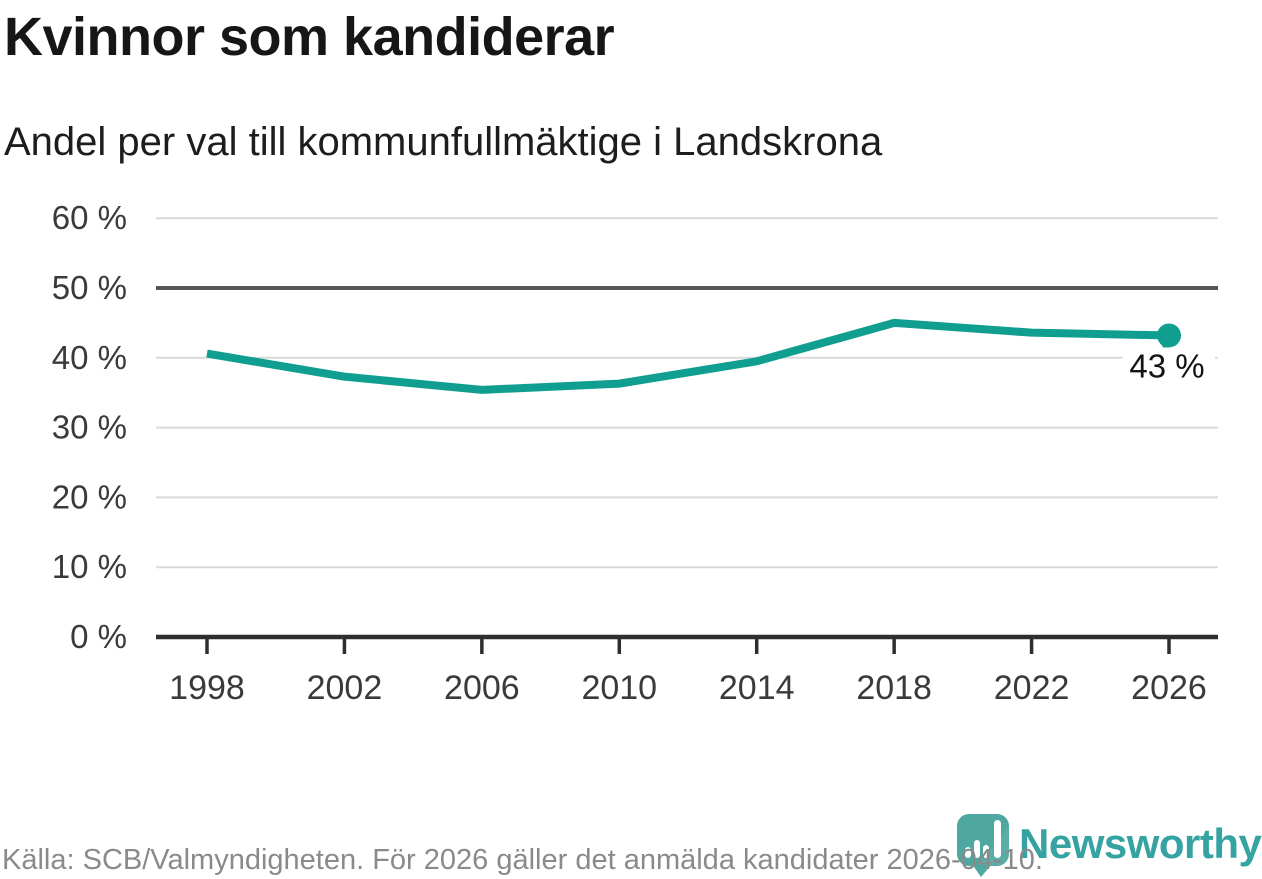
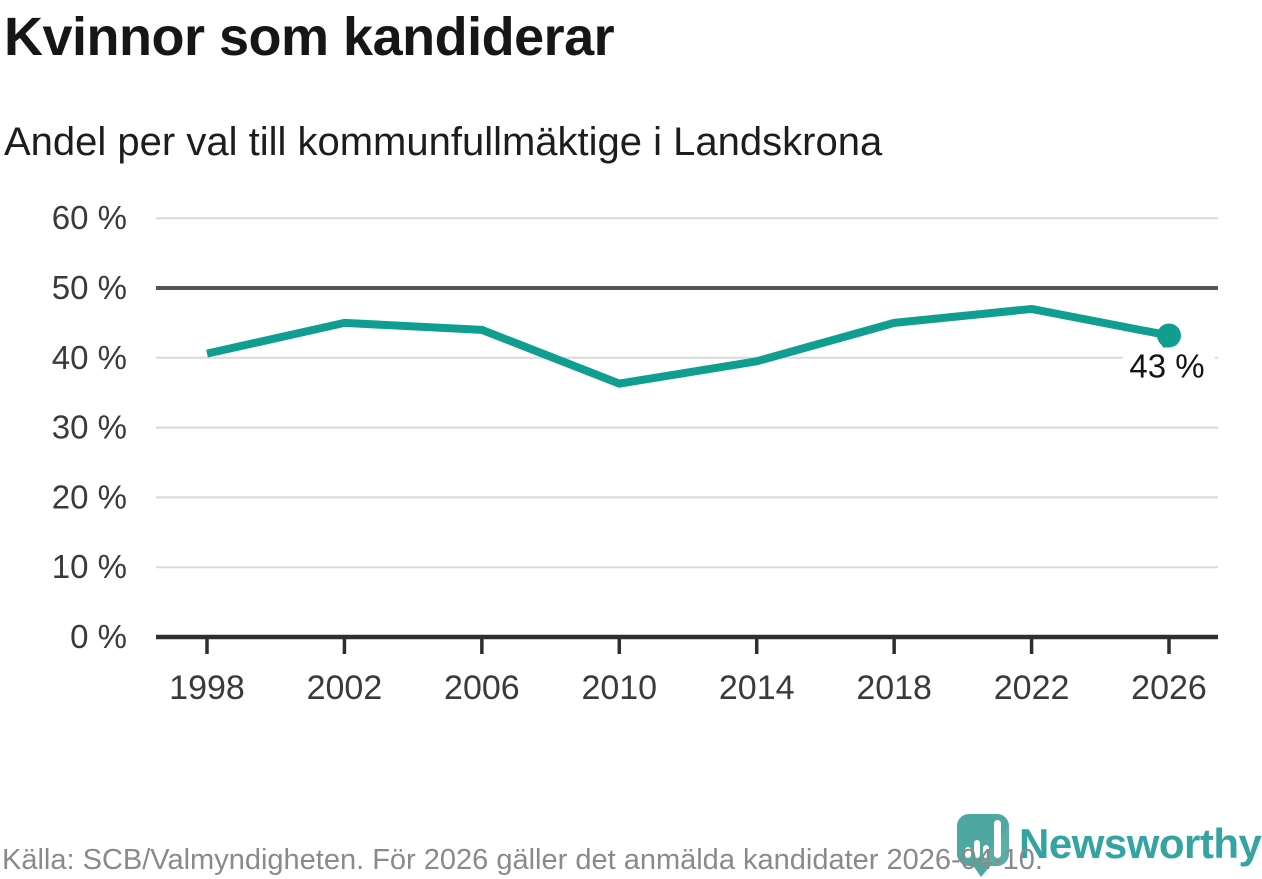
2002: 37% -> 45%
2006: 35% -> 44%
2022: 44% -> 47%
